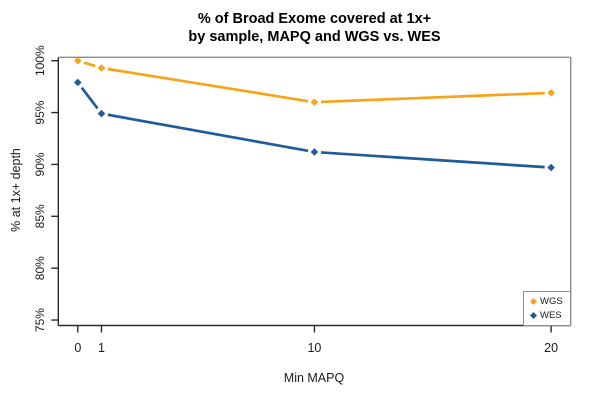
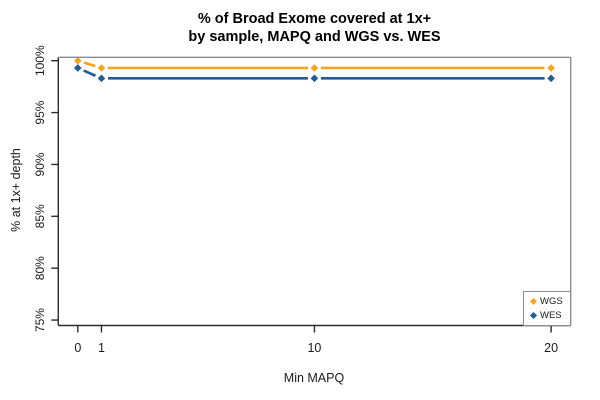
WES/0: 97.9% -> 99.3%
WES/1: 94.9% -> 98.3%
WGS/10: 96.0% -> 99.3%
WES/10: 91.2% -> 98.3%
WGS/20: 96.9% -> 99.3%
WES/20: 89.7% -> 98.3%
